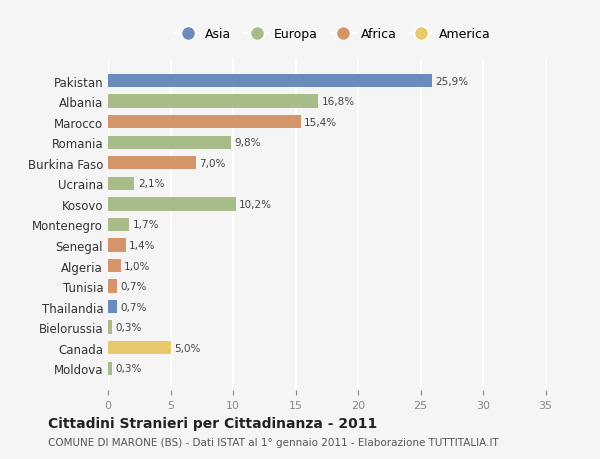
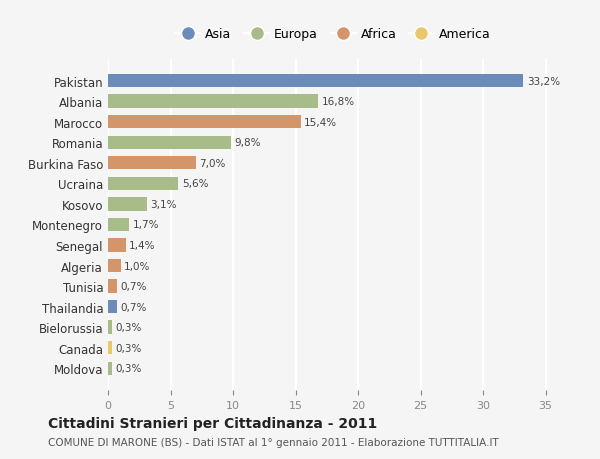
Pakistan: 25,9% -> 33,2%
Ucraina: 2,1% -> 5,6%
Kosovo: 10,2% -> 3,1%
Canada: 5,0% -> 0,3%
